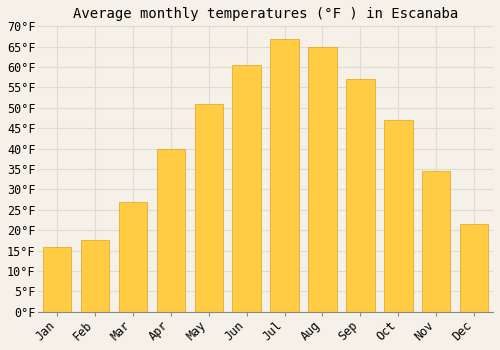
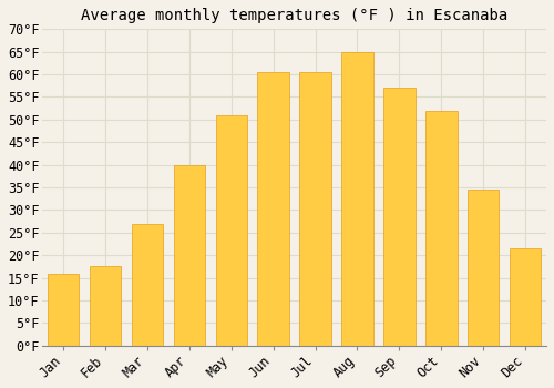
Jul: 67.0°F -> 60.5°F
Oct: 47.0°F -> 52.0°F
